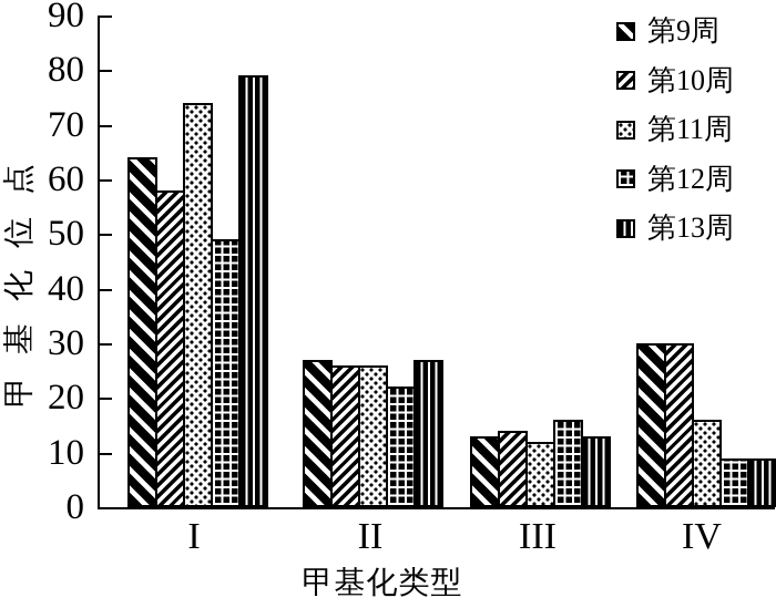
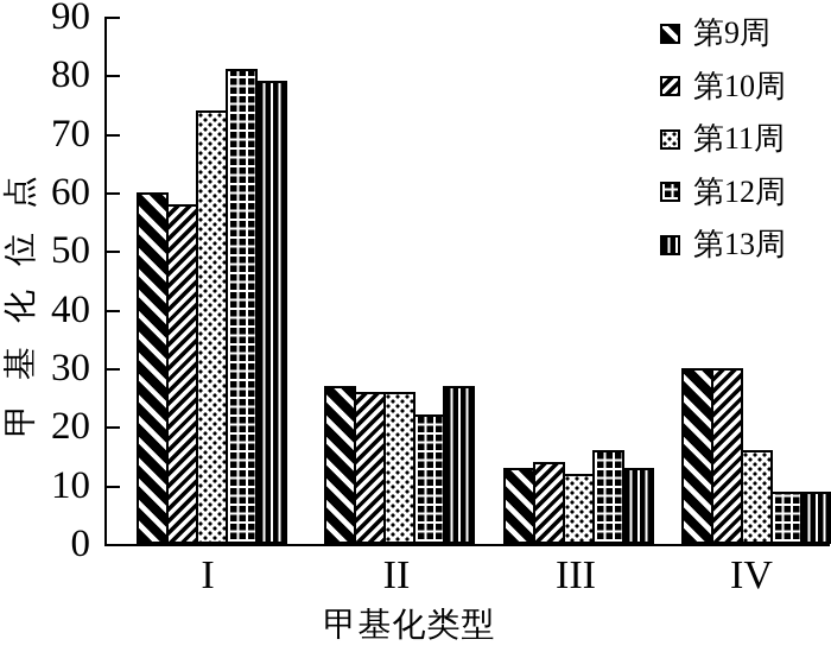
第9周/I: 64 -> 60
第12周/I: 49 -> 81
